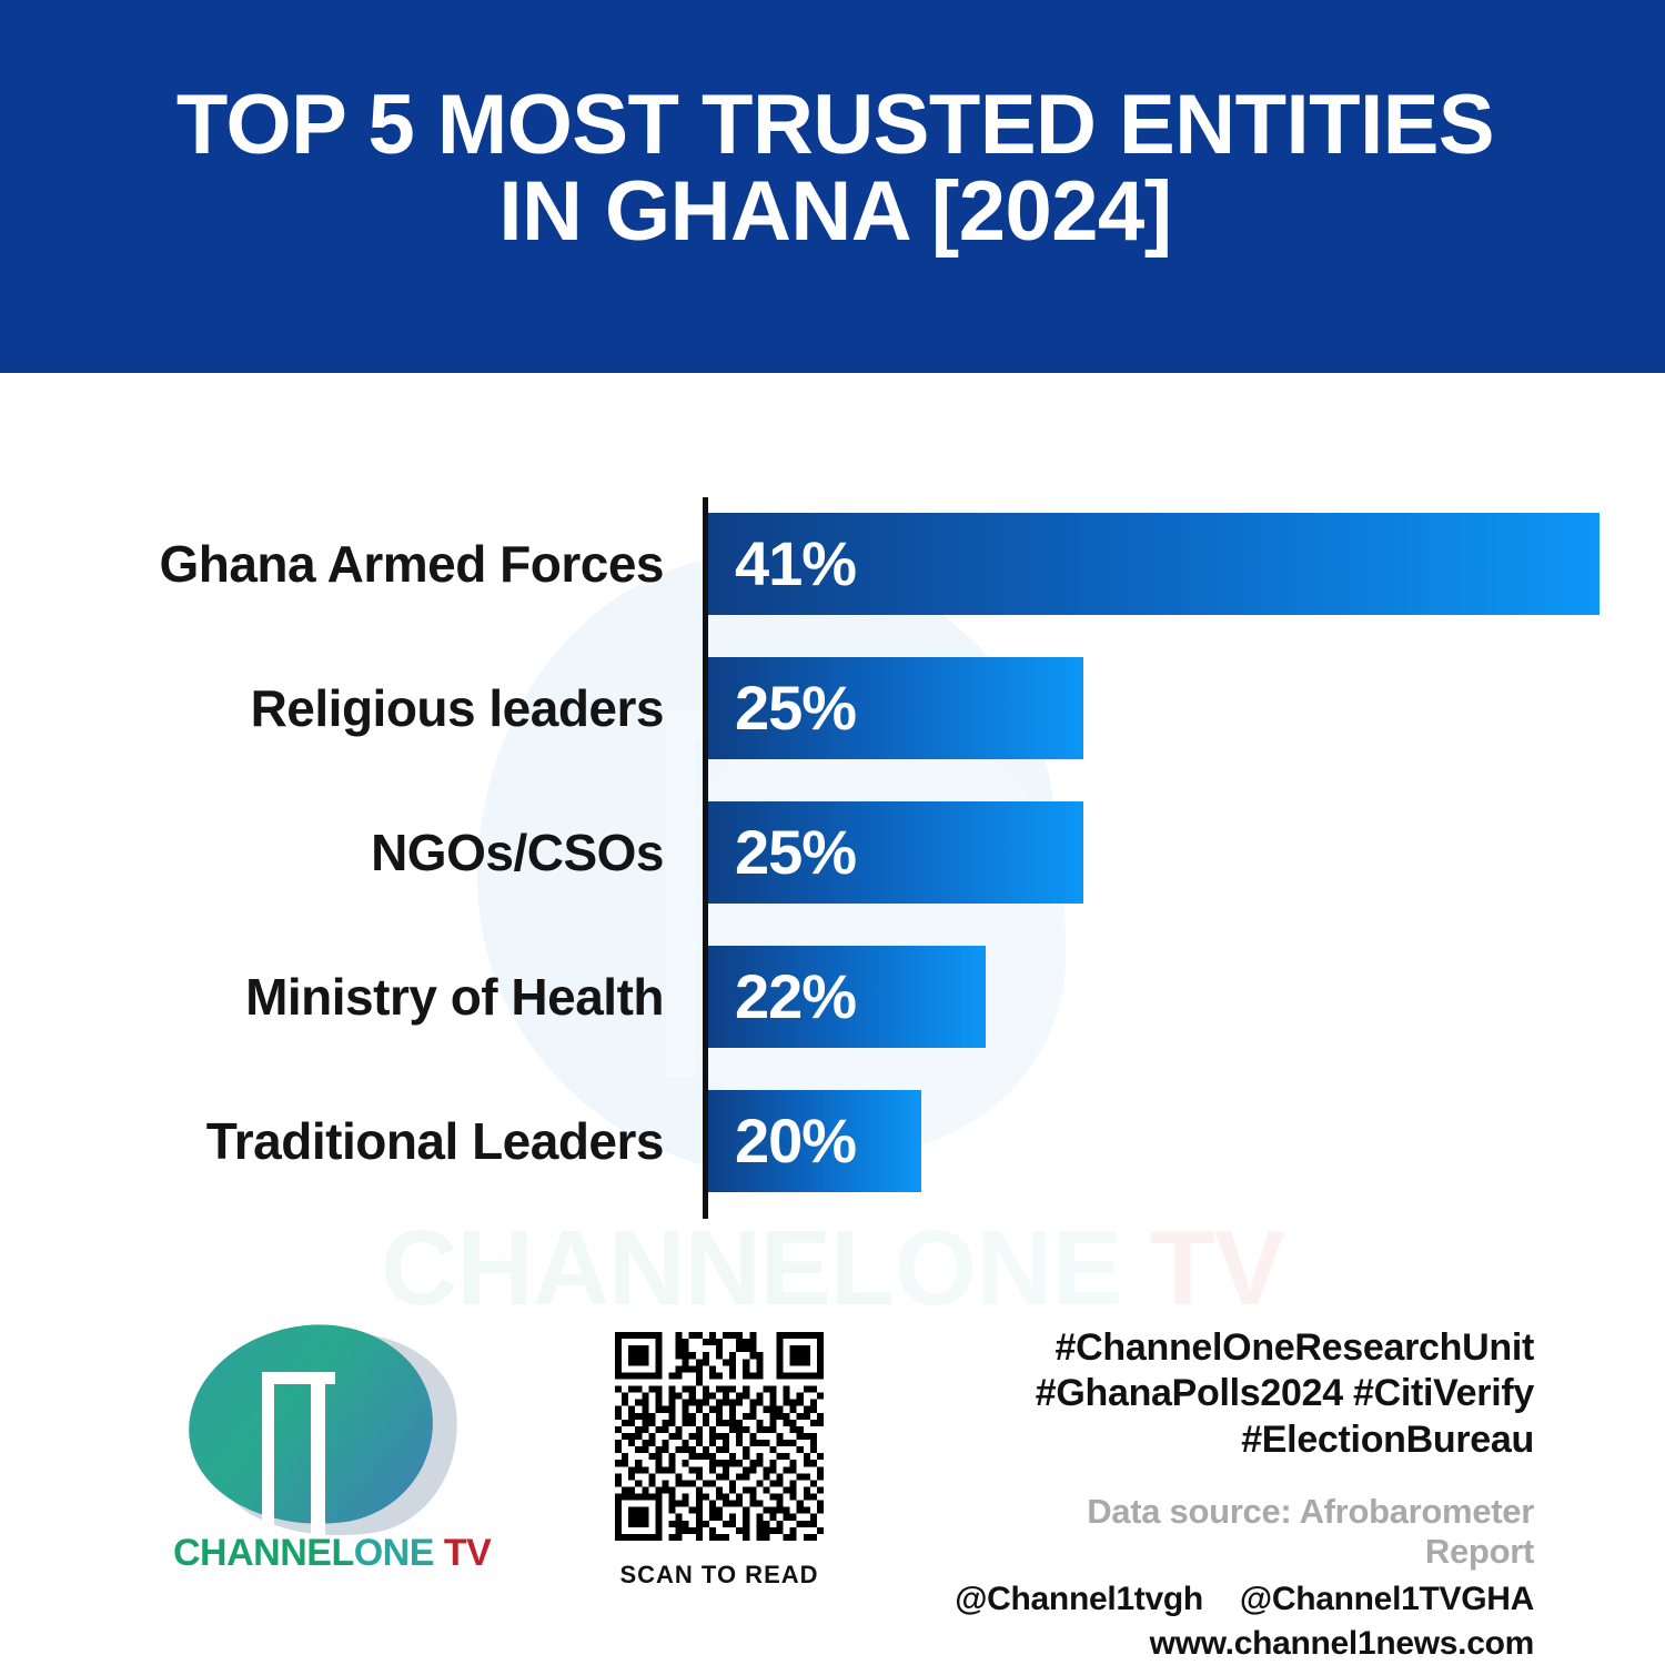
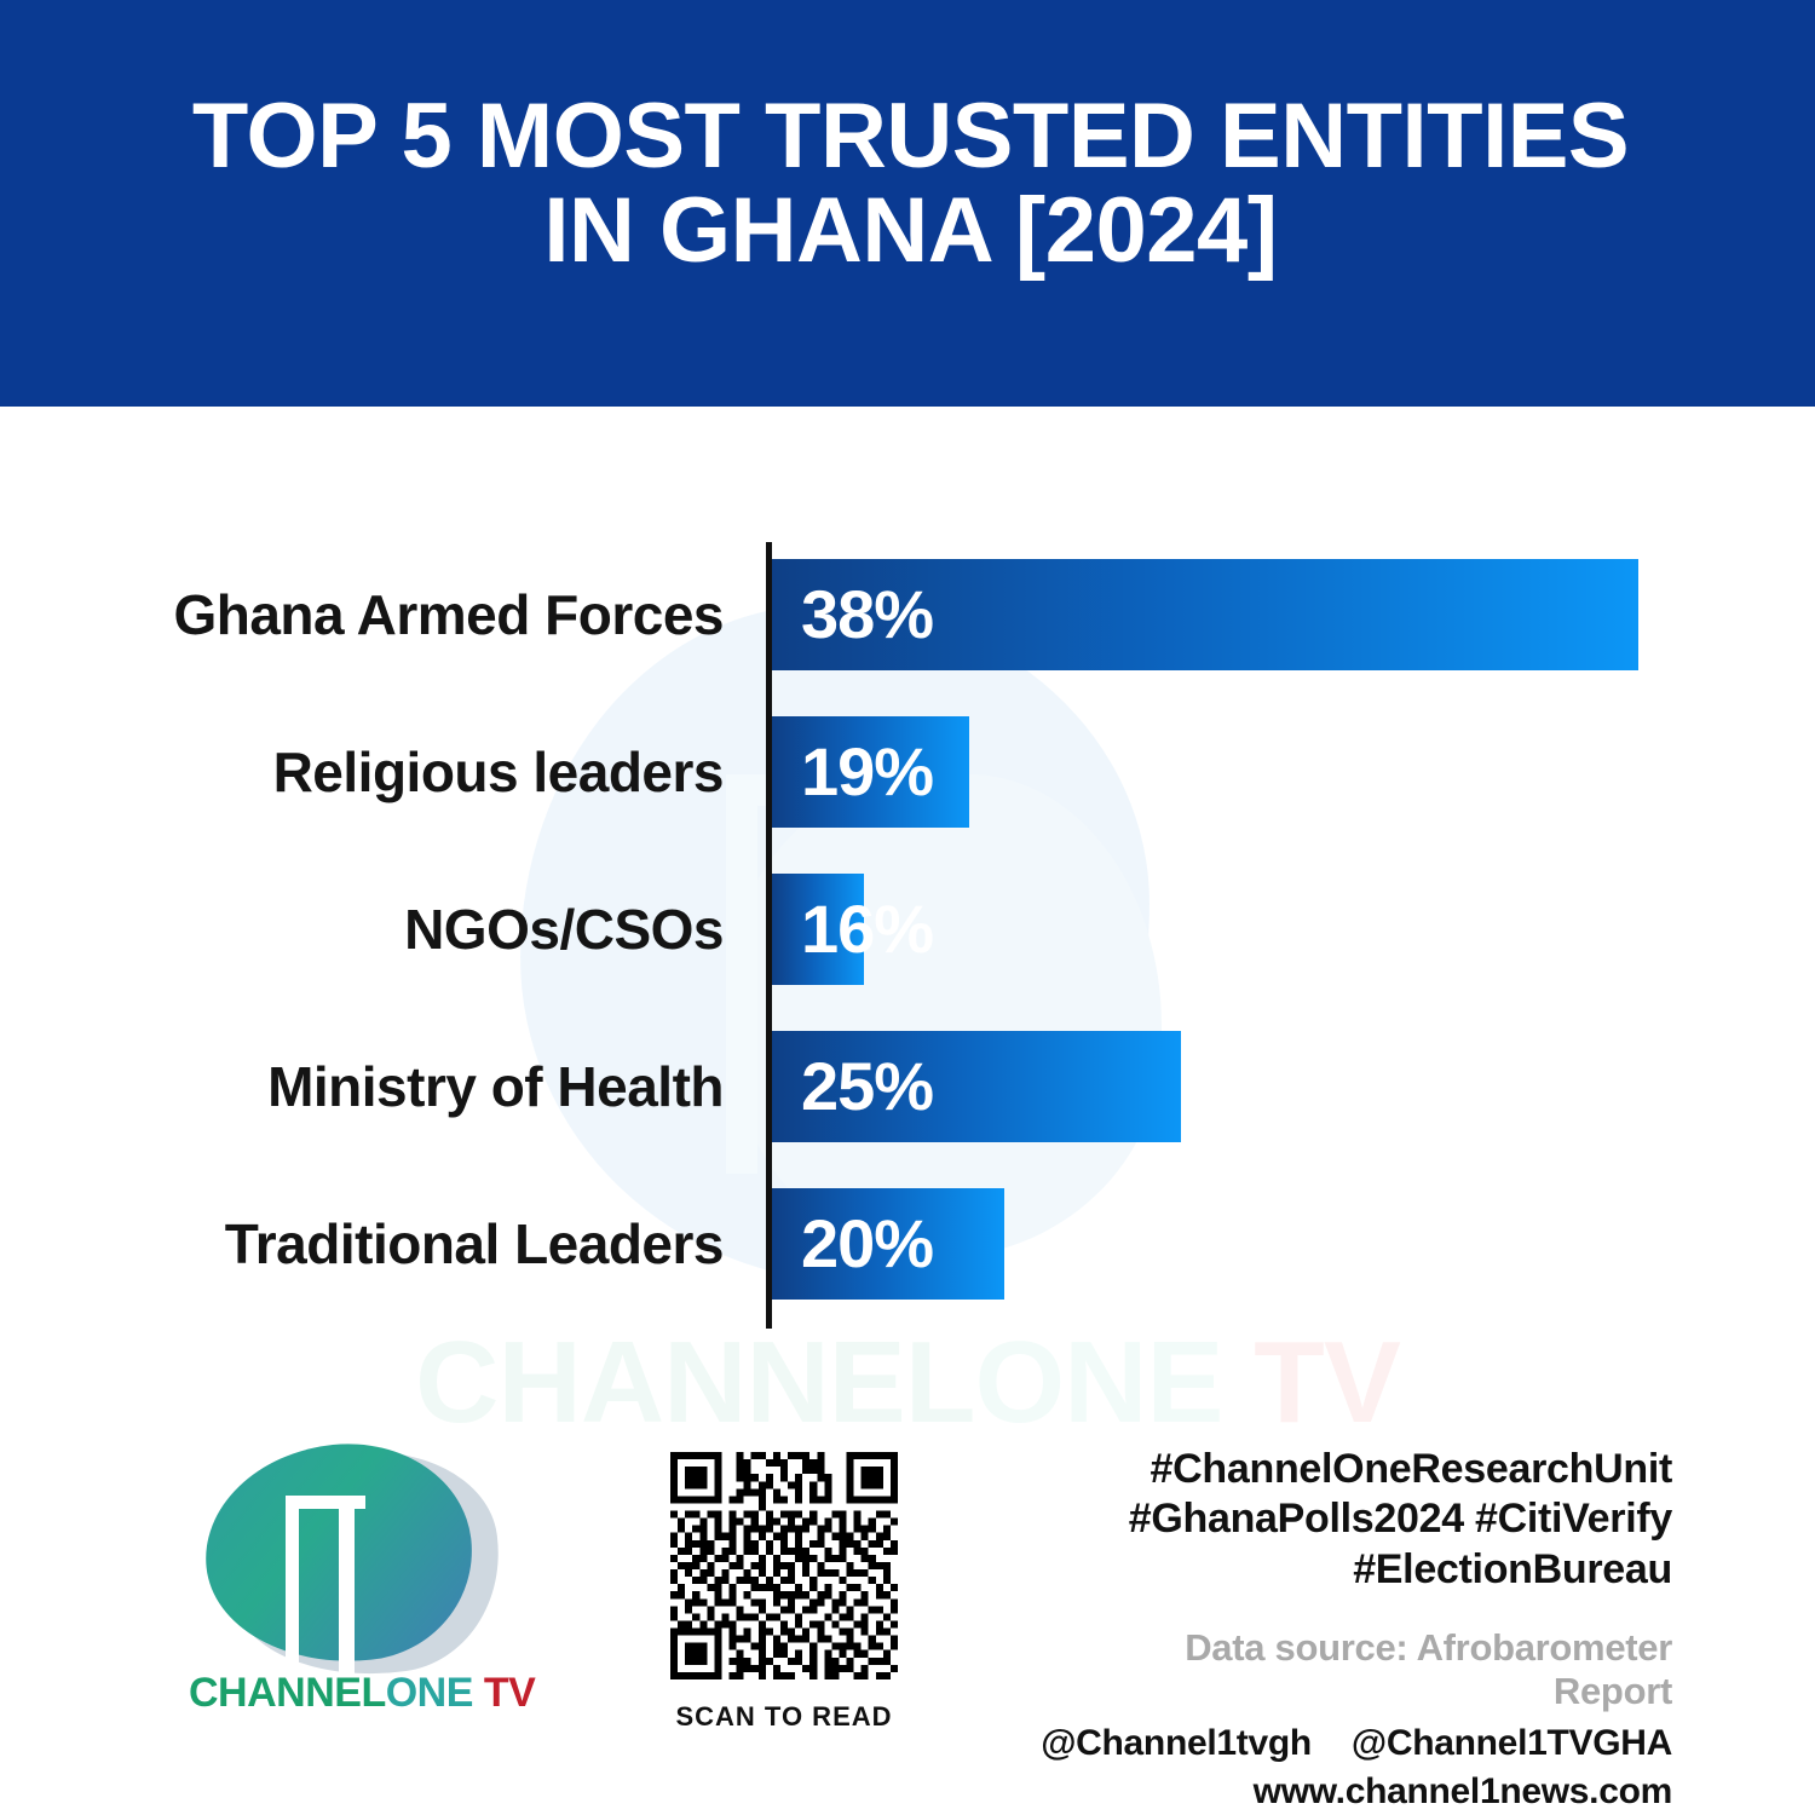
Ghana Armed Forces: 41% -> 38%
Religious leaders: 25% -> 19%
NGOs/CSOs: 25% -> 16%
Ministry of Health: 22% -> 25%
